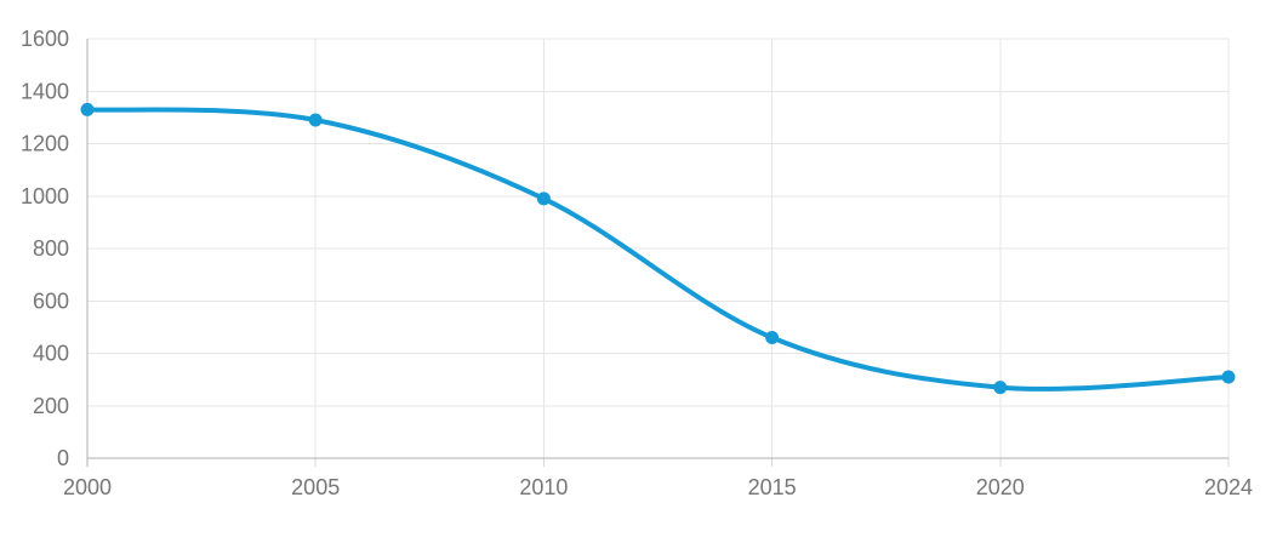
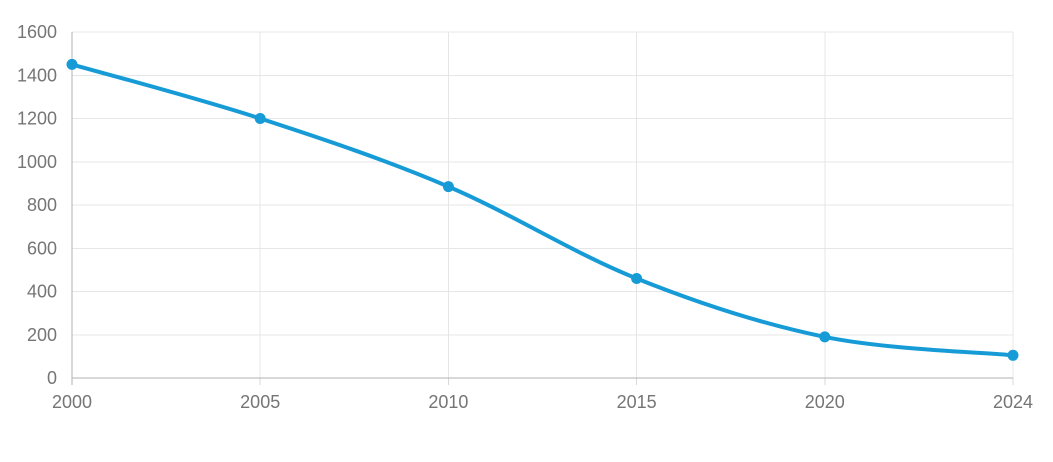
2000: 1330 -> 1450
2005: 1290 -> 1200
2010: 990 -> 880
2020: 270 -> 190
2024: 310 -> 100
